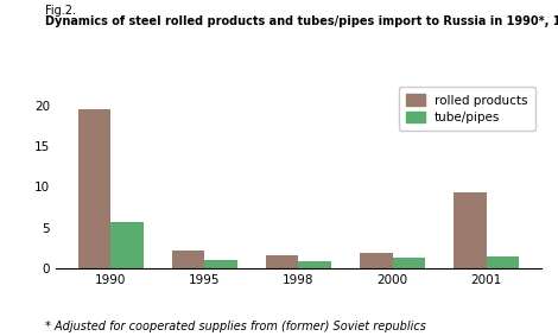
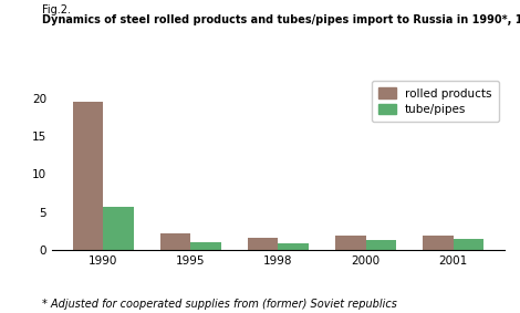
rolled products/2001: 9.4 -> 2.0
